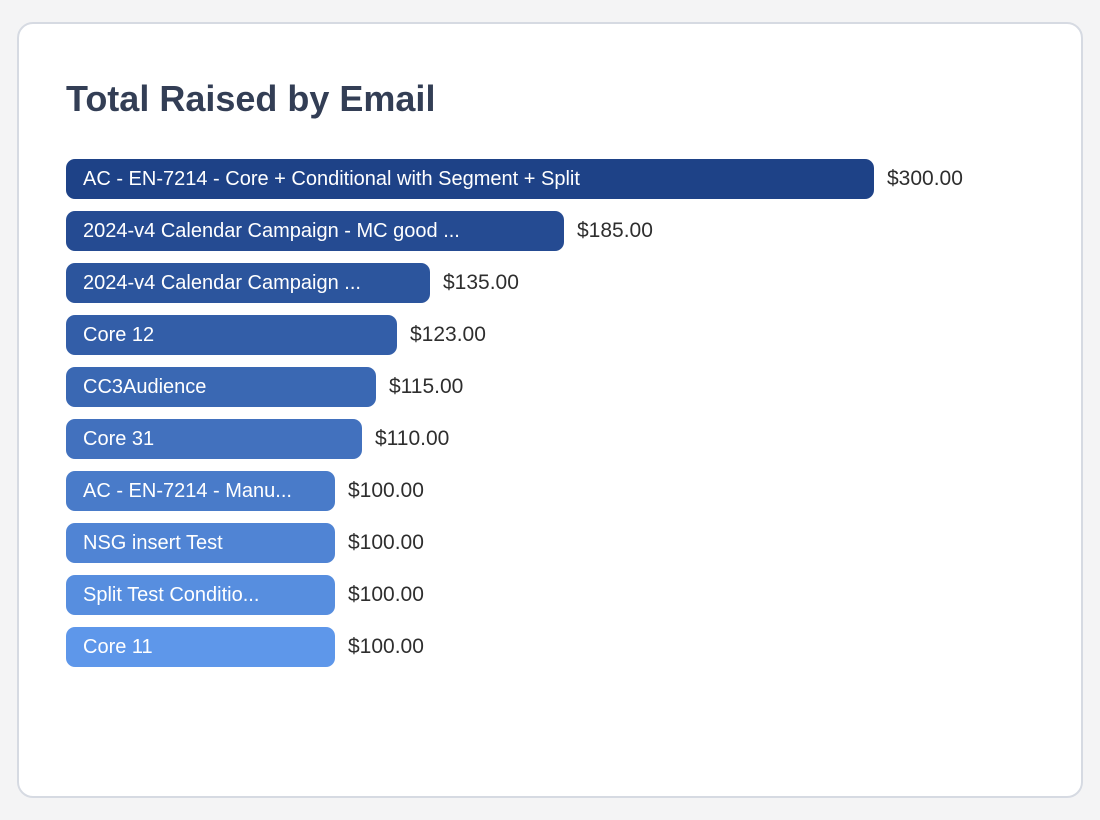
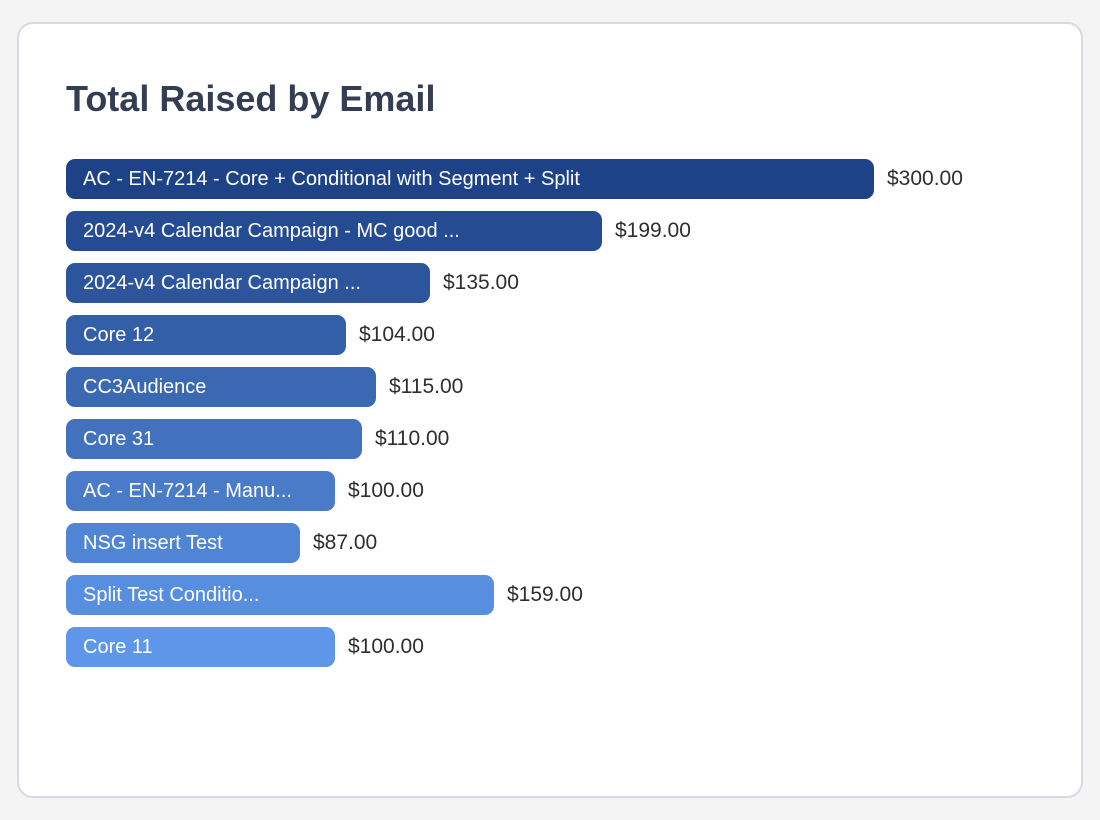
2024-v4 Calendar Campaign - MC good ...: $185.00 -> $199.00
Core 12: $123.00 -> $104.00
NSG insert Test: $100.00 -> $87.00
Split Test Conditio...: $100.00 -> $159.00
